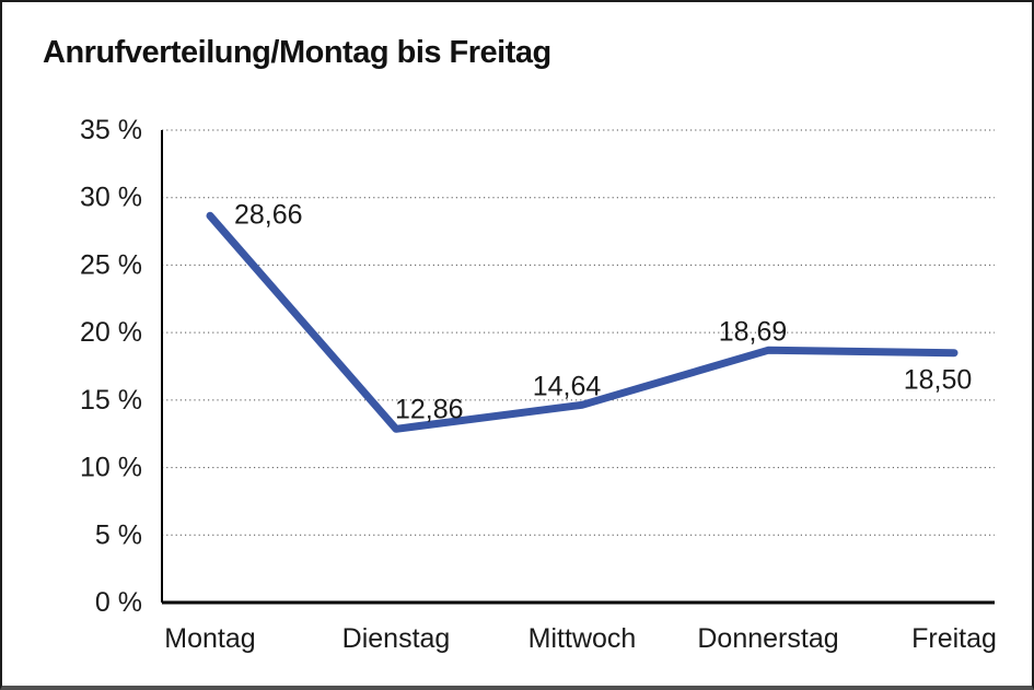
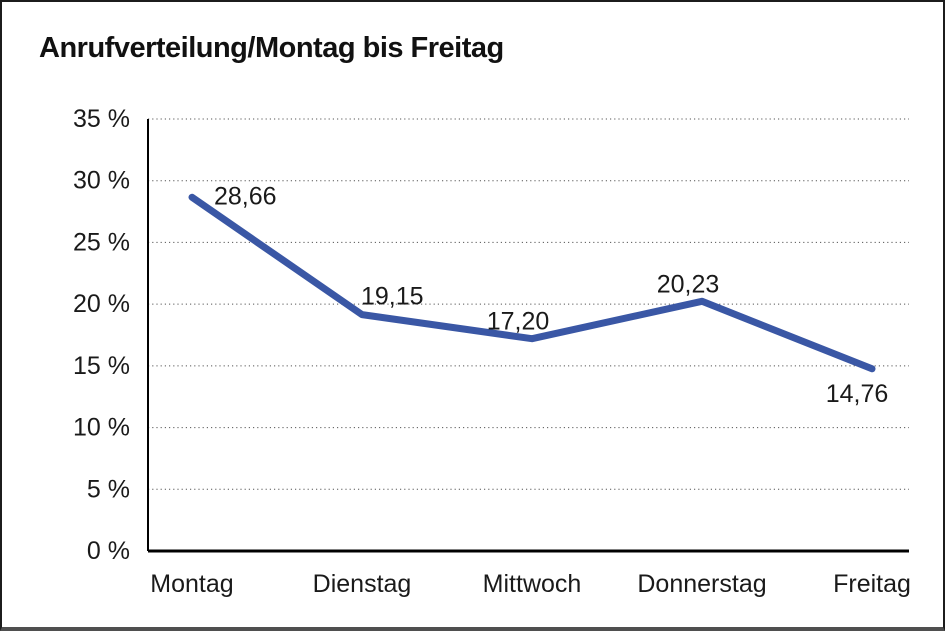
Dienstag: 12,86 -> 19,15
Mittwoch: 14,64 -> 17,20
Donnerstag: 18,69 -> 20,23
Freitag: 18,50 -> 14,76
